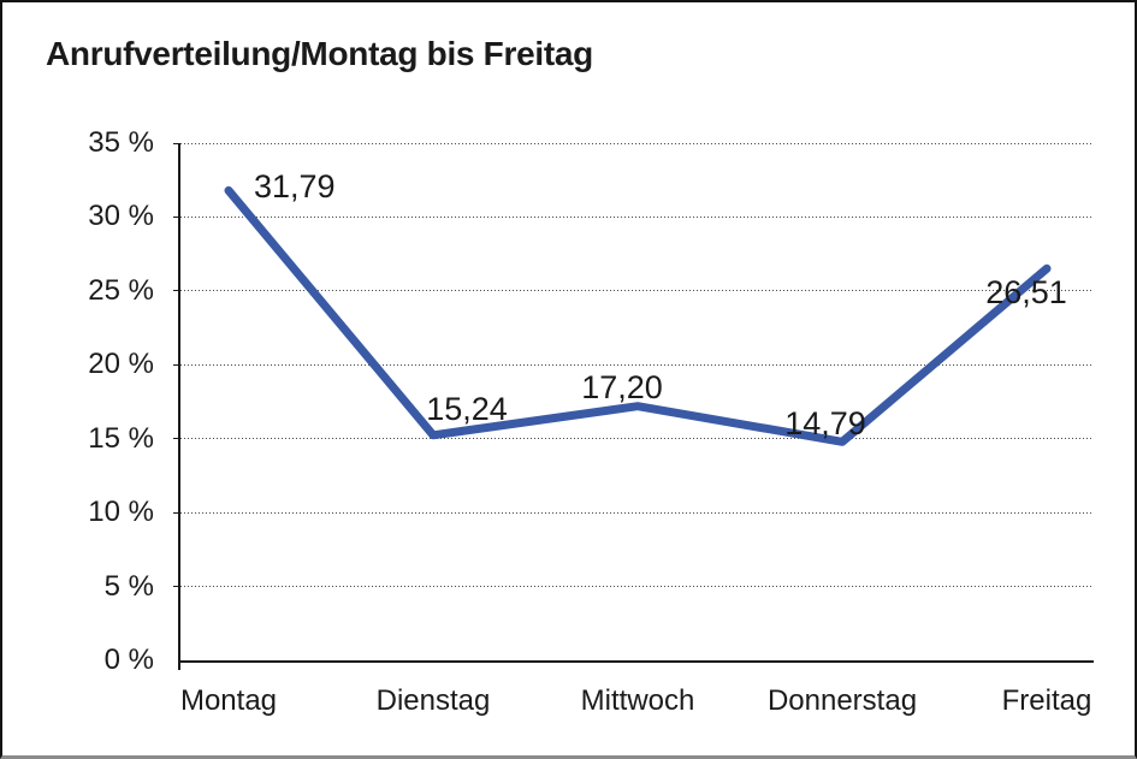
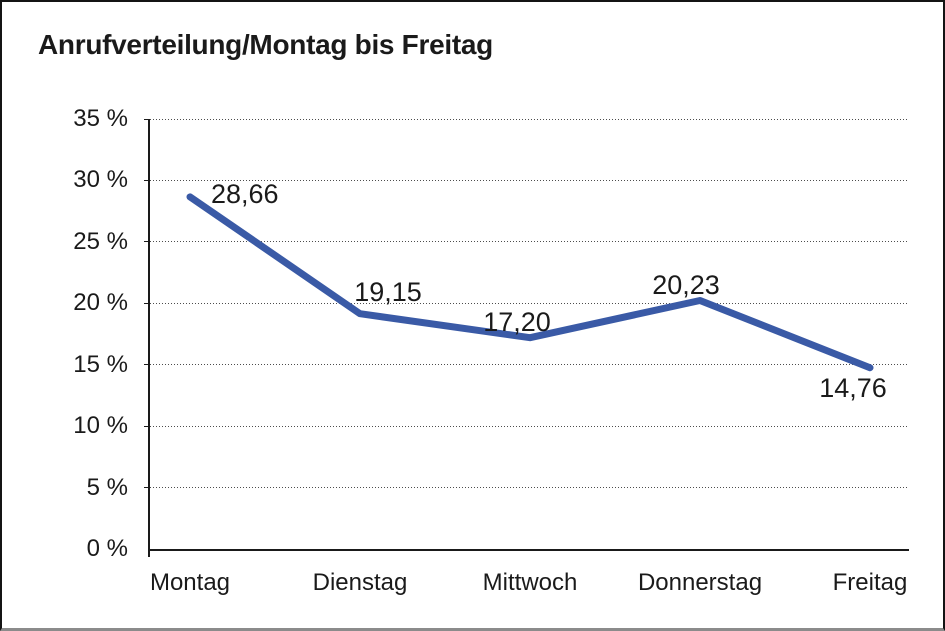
Montag: 31,79 -> 28,66
Dienstag: 15,24 -> 19,15
Donnerstag: 14,79 -> 20,23
Freitag: 26,51 -> 14,76
